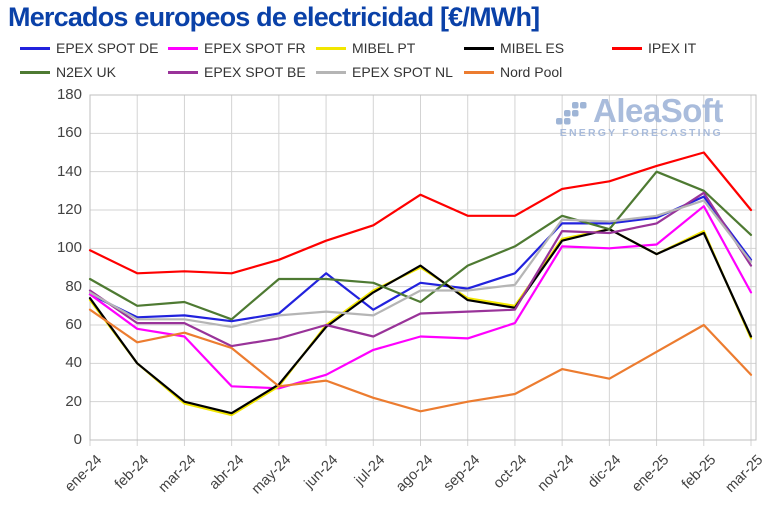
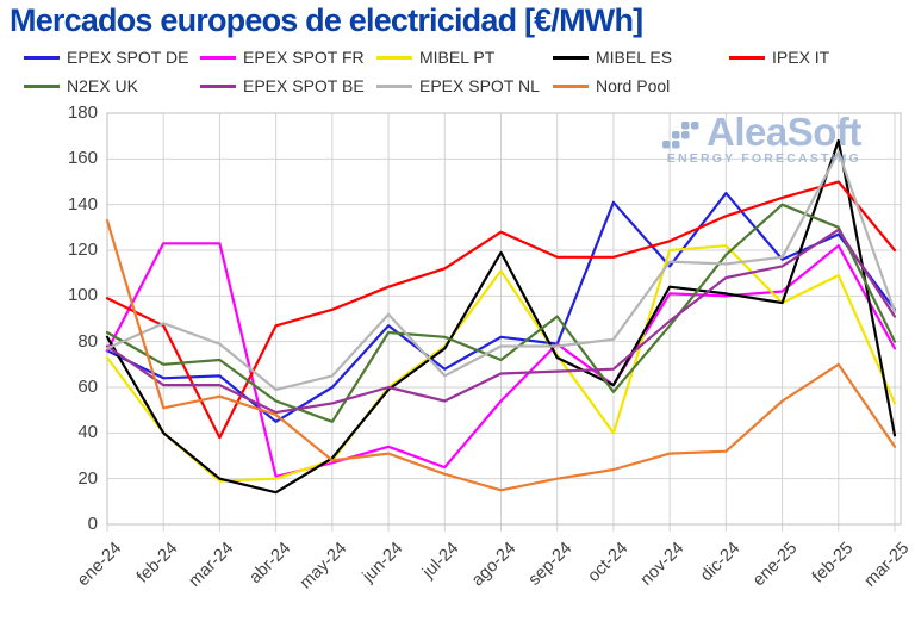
MIBEL ES/ene-24: 74 -> 82
Nord Pool/ene-24: 68 -> 133
EPEX SPOT FR/feb-24: 58 -> 123
EPEX SPOT NL/feb-24: 63 -> 88
EPEX SPOT FR/mar-24: 54 -> 123
IPEX IT/mar-24: 88 -> 38
EPEX SPOT NL/mar-24: 63 -> 79
EPEX SPOT DE/abr-24: 62 -> 45
EPEX SPOT FR/abr-24: 28 -> 21
MIBEL PT/abr-24: 13 -> 20
N2EX UK/abr-24: 63 -> 54
EPEX SPOT DE/may-24: 66 -> 60
N2EX UK/may-24: 84 -> 45
EPEX SPOT NL/jun-24: 67 -> 92
EPEX SPOT FR/jul-24: 47 -> 25
MIBEL PT/ago-24: 90 -> 111
MIBEL ES/ago-24: 91 -> 119
EPEX SPOT FR/sep-24: 53 -> 79
EPEX SPOT DE/oct-24: 87 -> 141
MIBEL PT/oct-24: 70 -> 40
MIBEL ES/oct-24: 69 -> 61
N2EX UK/oct-24: 101 -> 58
MIBEL PT/nov-24: 105 -> 120
IPEX IT/nov-24: 131 -> 124
N2EX UK/nov-24: 117 -> 87
EPEX SPOT BE/nov-24: 109 -> 89
Nord Pool/nov-24: 37 -> 31
EPEX SPOT DE/dic-24: 113 -> 145
MIBEL PT/dic-24: 110 -> 122
MIBEL ES/dic-24: 110 -> 101
N2EX UK/dic-24: 110 -> 118
Nord Pool/ene-25: 46 -> 54
MIBEL ES/feb-25: 108 -> 168
EPEX SPOT NL/feb-25: 125 -> 163
Nord Pool/feb-25: 60 -> 70
MIBEL ES/mar-25: 54 -> 39
N2EX UK/mar-25: 107 -> 80
